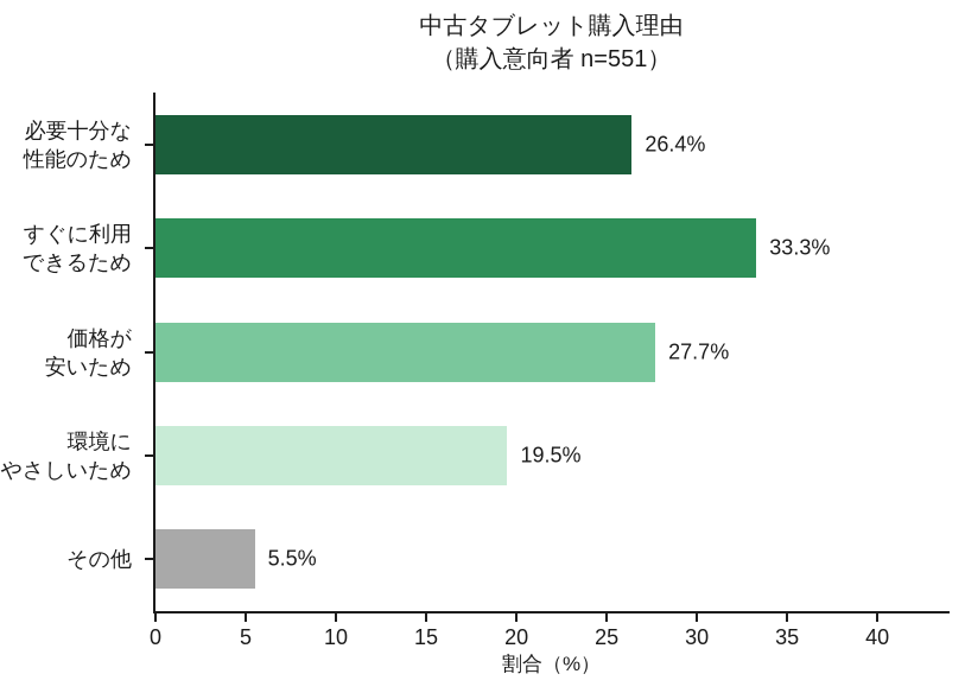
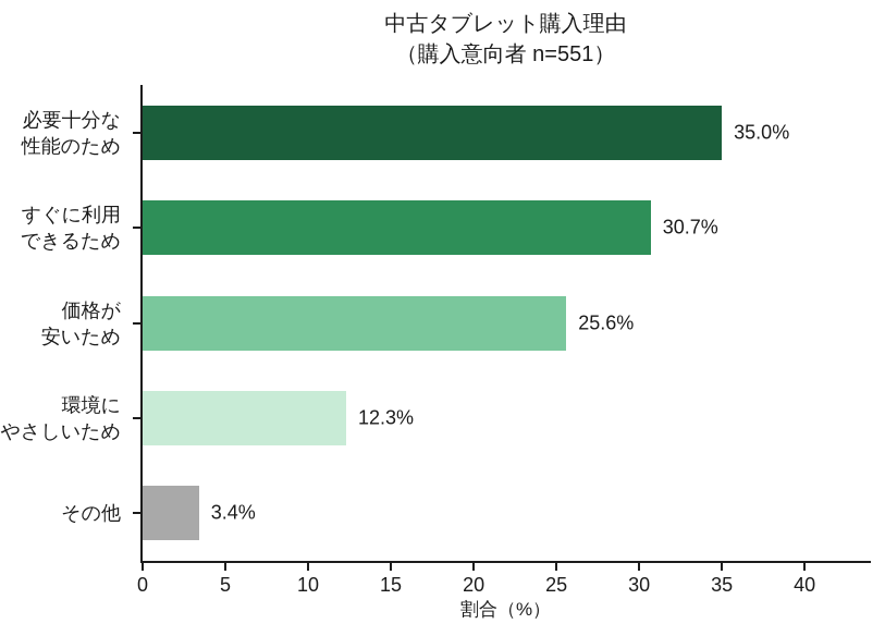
必要十分な 性能のため: 26.4% -> 35.0%
すぐに利用 できるため: 33.3% -> 30.7%
価格が 安いため: 27.7% -> 25.6%
環境に やさしいため: 19.5% -> 12.3%
その他: 5.5% -> 3.4%
